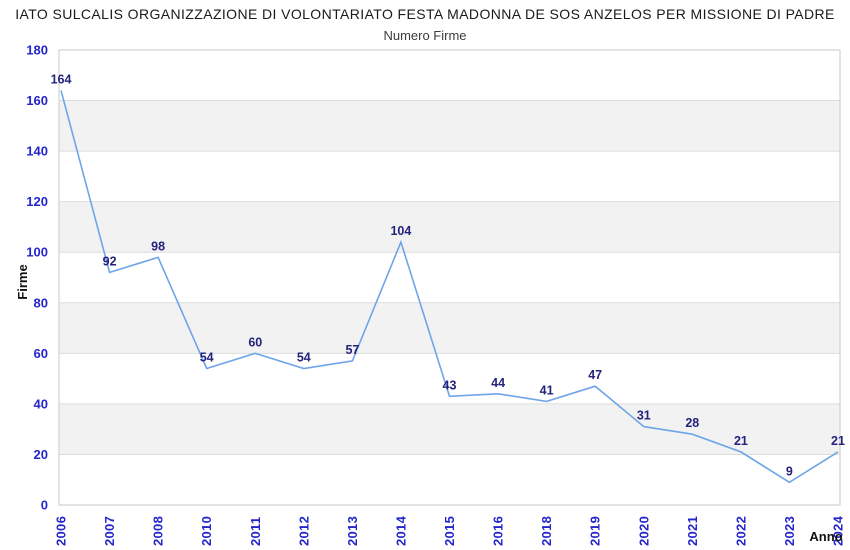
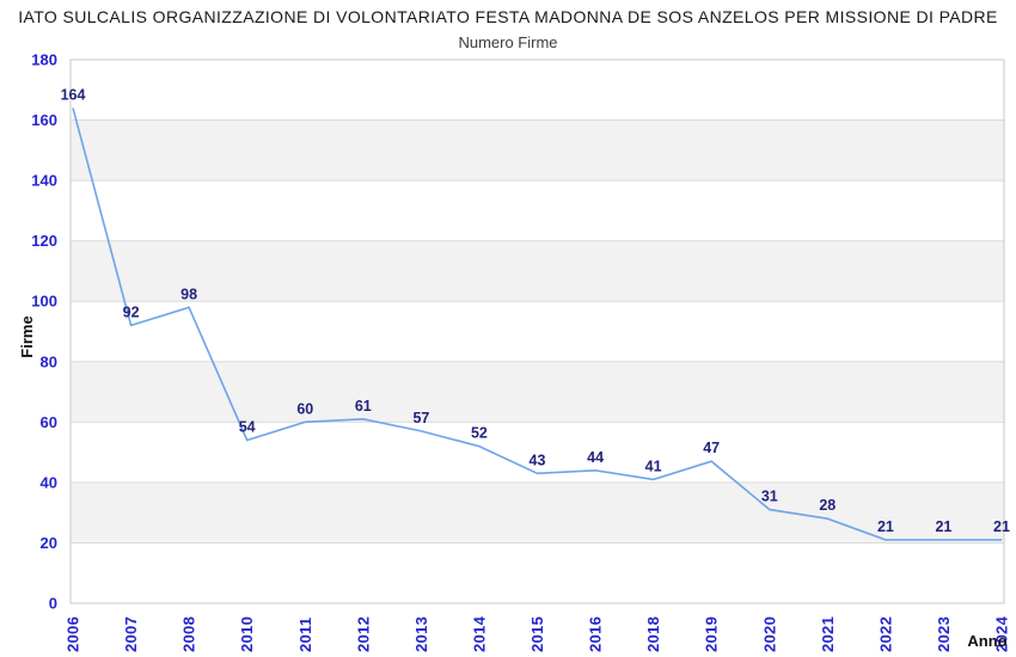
2012: 54 -> 61
2014: 104 -> 52
2023: 9 -> 21
